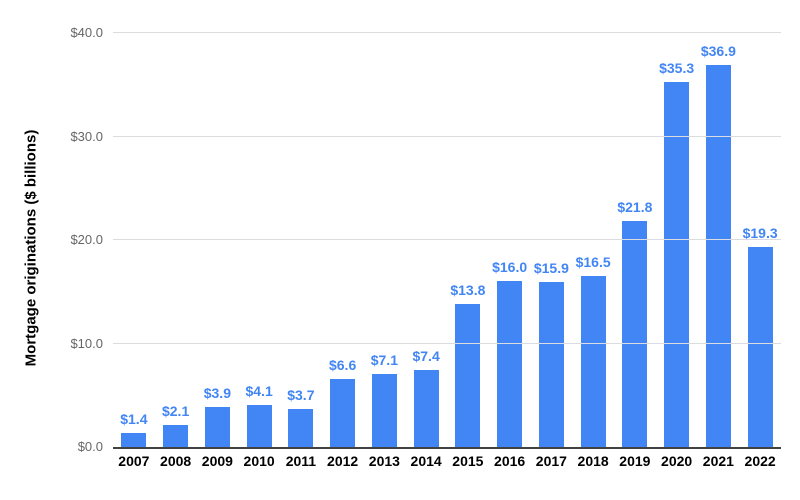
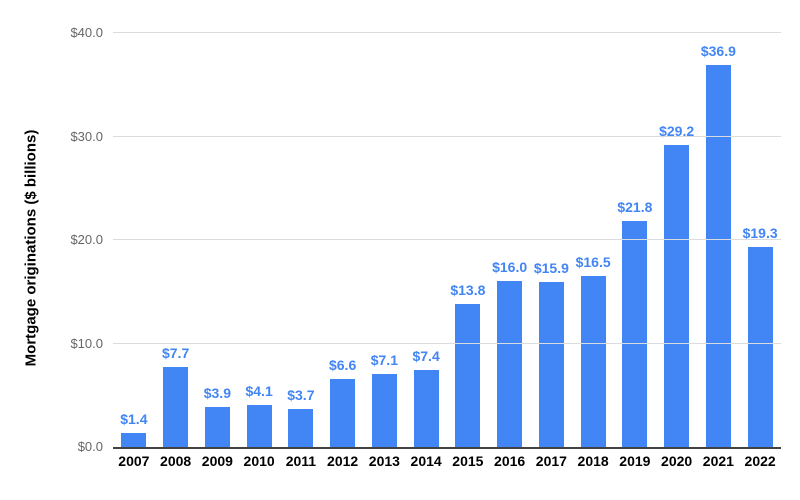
2008: $2.1 -> $7.7
2020: $35.3 -> $29.2
